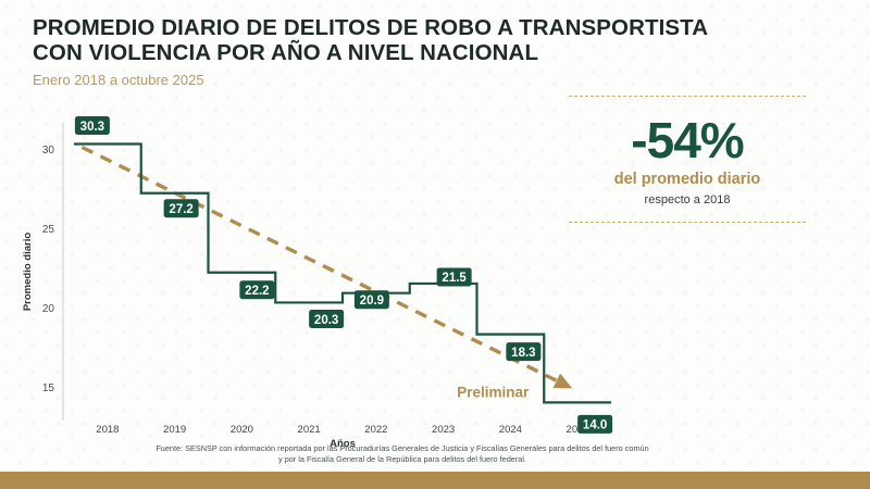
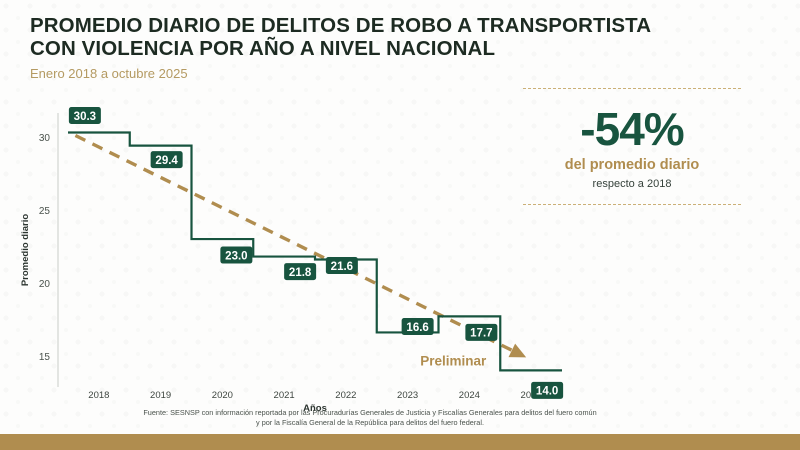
2019: 27.2 -> 29.4
2020: 22.2 -> 23.0
2021: 20.3 -> 21.8
2022: 20.9 -> 21.6
2023: 21.5 -> 16.6
2024: 18.3 -> 17.7
